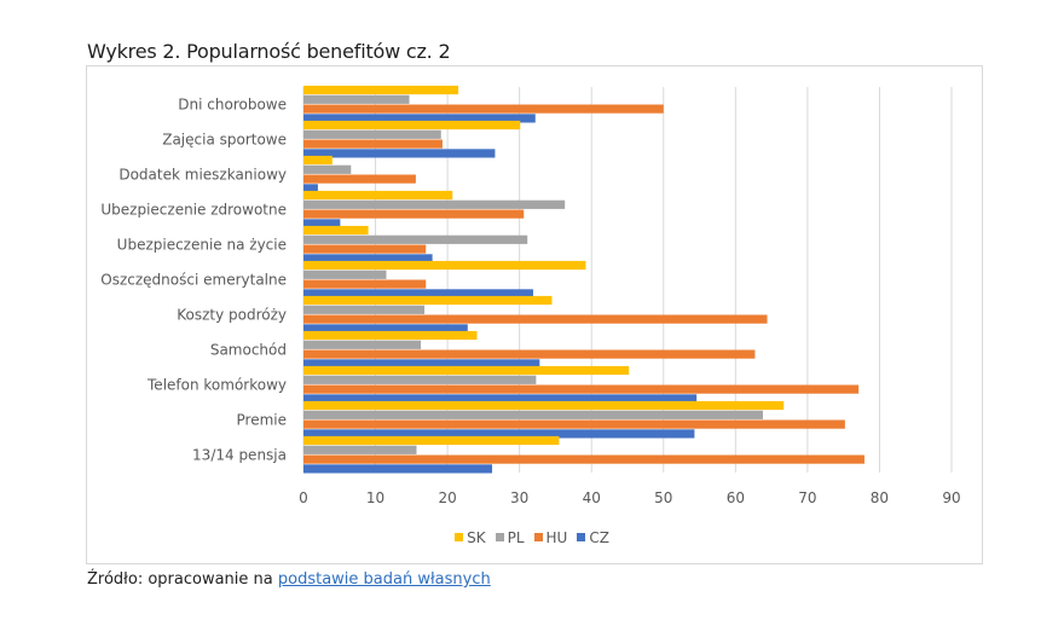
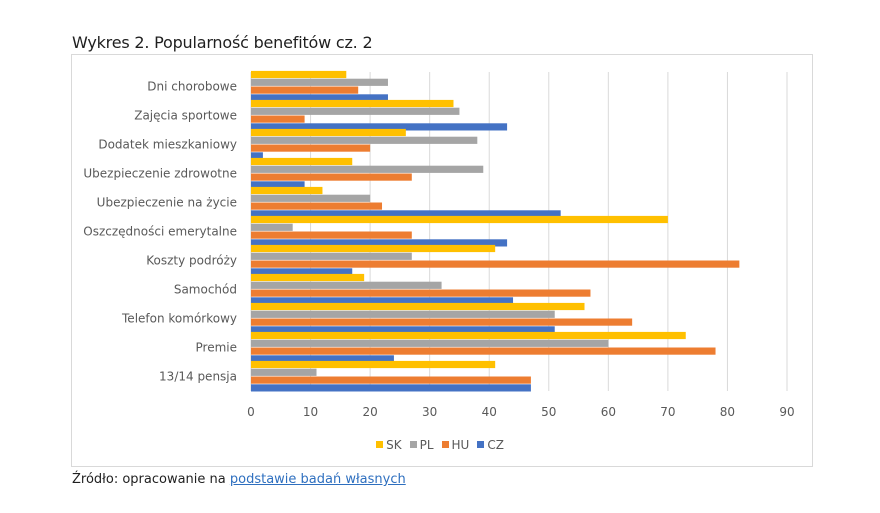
SK/Dni chorobowe: 22 -> 16
PL/Dni chorobowe: 15 -> 23
HU/Dni chorobowe: 50 -> 18
CZ/Dni chorobowe: 32 -> 23
SK/Zajęcia sportowe: 30 -> 34
PL/Zajęcia sportowe: 19 -> 35
HU/Zajęcia sportowe: 19 -> 9
CZ/Zajęcia sportowe: 27 -> 43
SK/Dodatek mieszkaniowy: 4 -> 26
PL/Dodatek mieszkaniowy: 7 -> 38
HU/Dodatek mieszkaniowy: 16 -> 20
SK/Ubezpieczenie zdrowotne: 21 -> 17
PL/Ubezpieczenie zdrowotne: 36 -> 39
HU/Ubezpieczenie zdrowotne: 31 -> 27
CZ/Ubezpieczenie zdrowotne: 5 -> 9
SK/Ubezpieczenie na życie: 9 -> 12
PL/Ubezpieczenie na życie: 31 -> 20
HU/Ubezpieczenie na życie: 17 -> 22
CZ/Ubezpieczenie na życie: 18 -> 52
SK/Oszczędności emerytalne: 39 -> 70
PL/Oszczędności emerytalne: 12 -> 7
HU/Oszczędności emerytalne: 17 -> 27
CZ/Oszczędności emerytalne: 32 -> 43
SK/Koszty podróży: 34 -> 41
PL/Koszty podróży: 17 -> 27
HU/Koszty podróży: 64 -> 82
CZ/Koszty podróży: 23 -> 17
SK/Samochód: 24 -> 19
PL/Samochód: 16 -> 32
HU/Samochód: 63 -> 57
CZ/Samochód: 33 -> 44
SK/Telefon komórkowy: 45 -> 56
PL/Telefon komórkowy: 32 -> 51
HU/Telefon komórkowy: 77 -> 64
CZ/Telefon komórkowy: 55 -> 51
SK/Premie: 67 -> 73
PL/Premie: 64 -> 60
HU/Premie: 75 -> 78
CZ/Premie: 54 -> 24
SK/13/14 pensja: 36 -> 41
PL/13/14 pensja: 16 -> 11
HU/13/14 pensja: 78 -> 47
CZ/13/14 pensja: 26 -> 47
